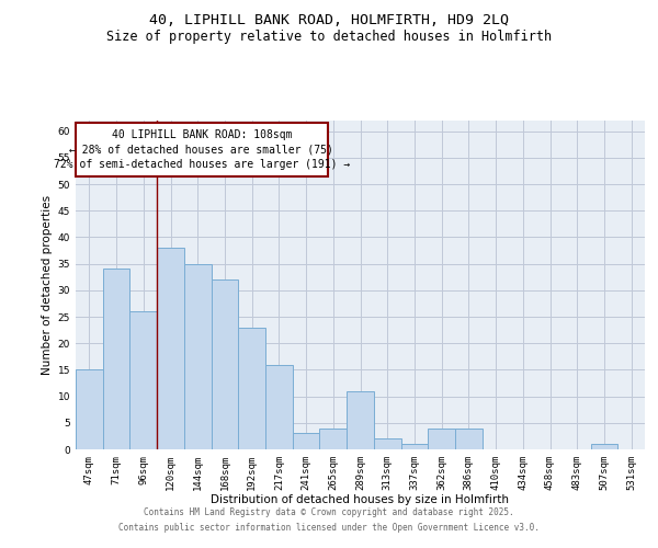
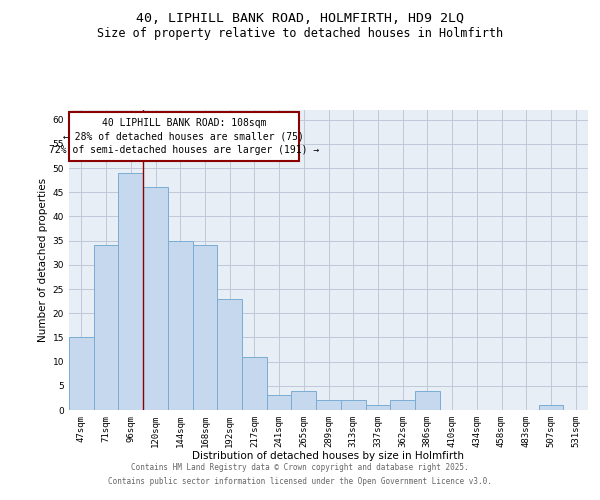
96sqm: 26 -> 49
120sqm: 38 -> 46
168sqm: 32 -> 34
217sqm: 16 -> 11
289sqm: 11 -> 2
362sqm: 4 -> 2
